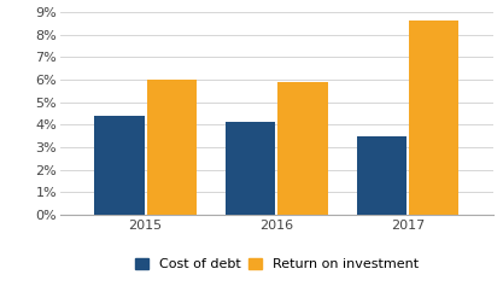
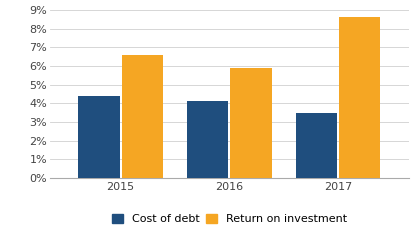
Return on investment/2015: 6.0% -> 6.6%
